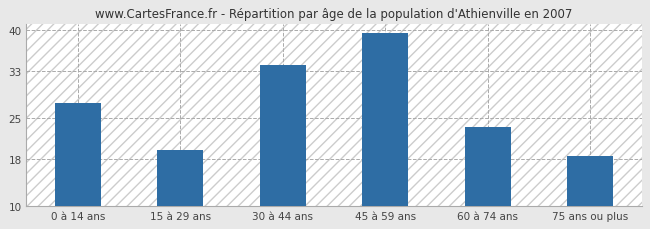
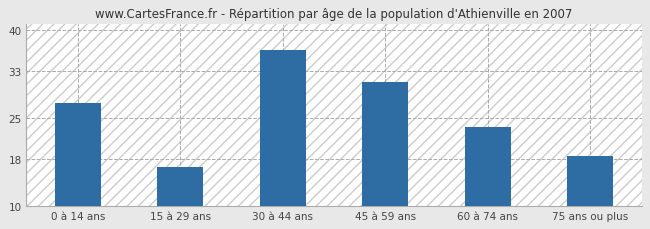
15 à 29 ans: 19.5 -> 16.6
30 à 44 ans: 34.0 -> 36.6
45 à 59 ans: 39.5 -> 31.2
